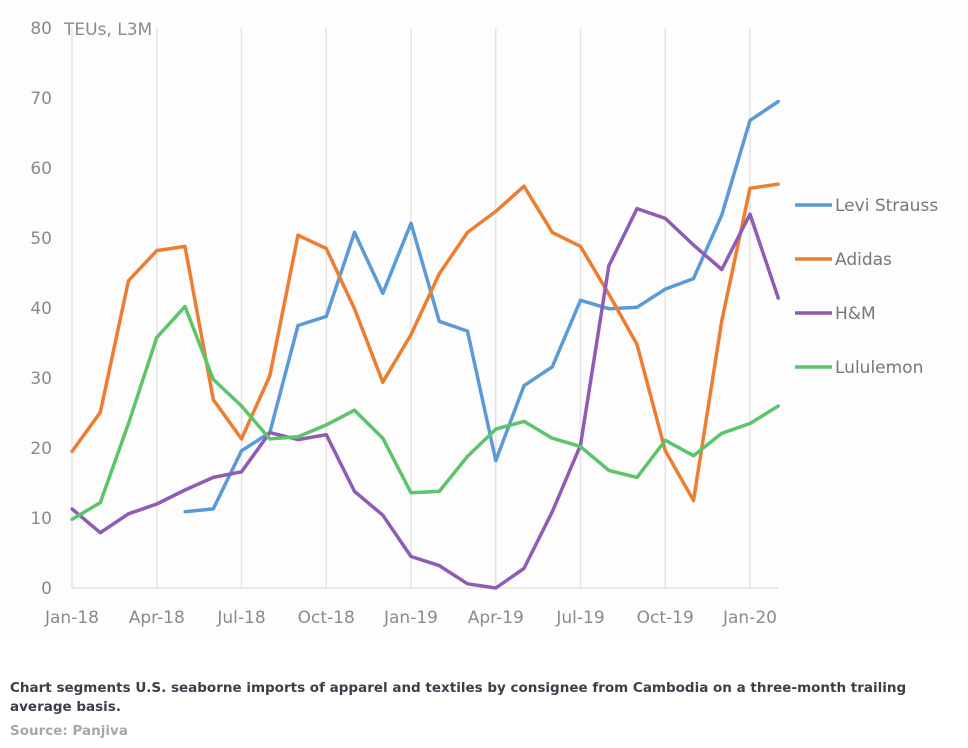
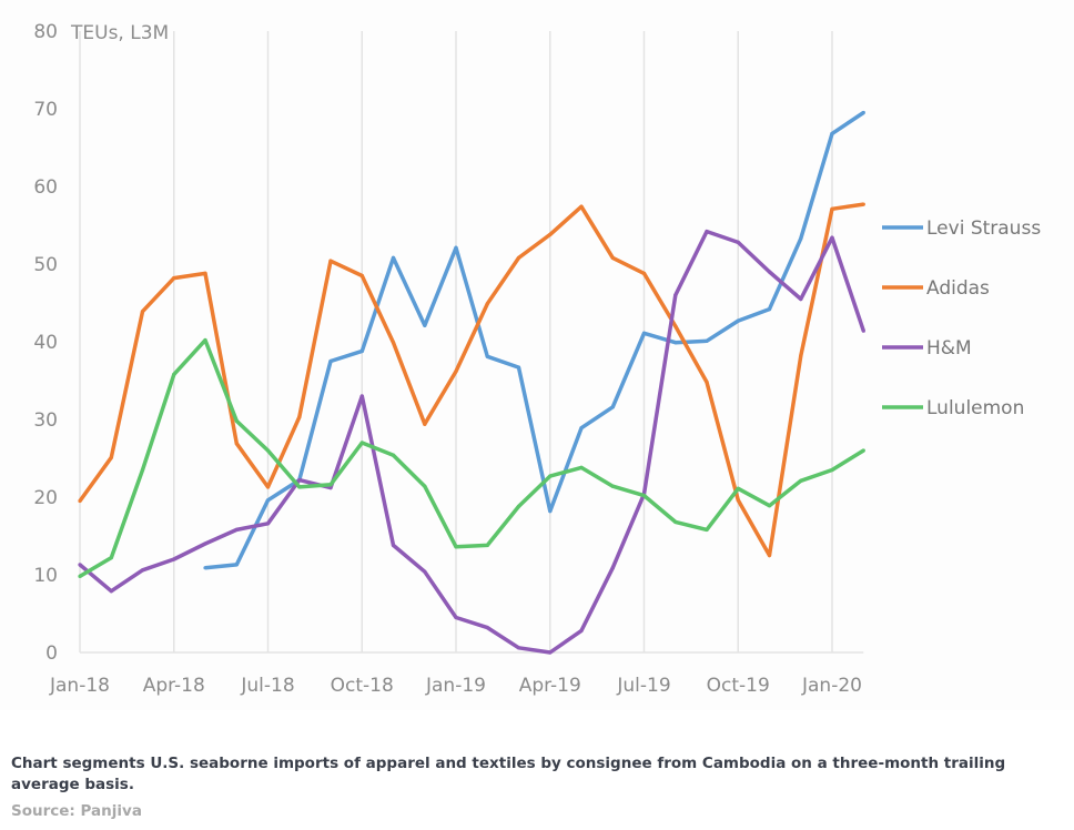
H&M/Oct-18: 22 -> 33
Lululemon/Oct-18: 23 -> 27
